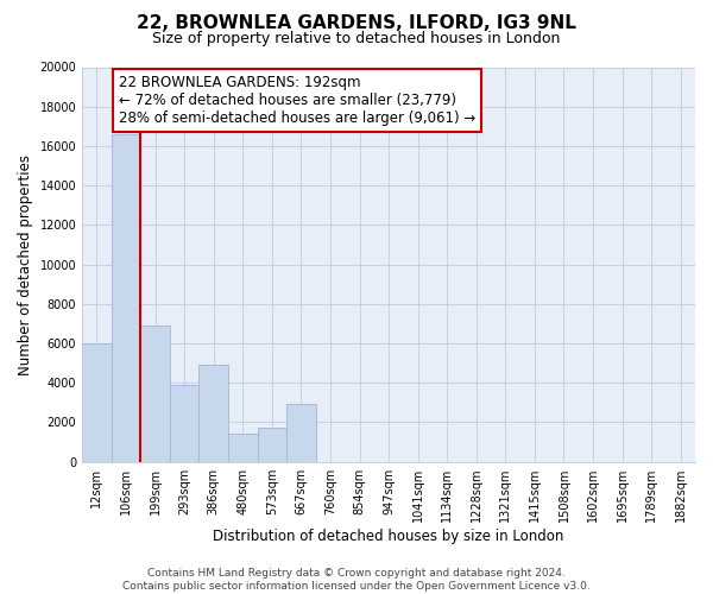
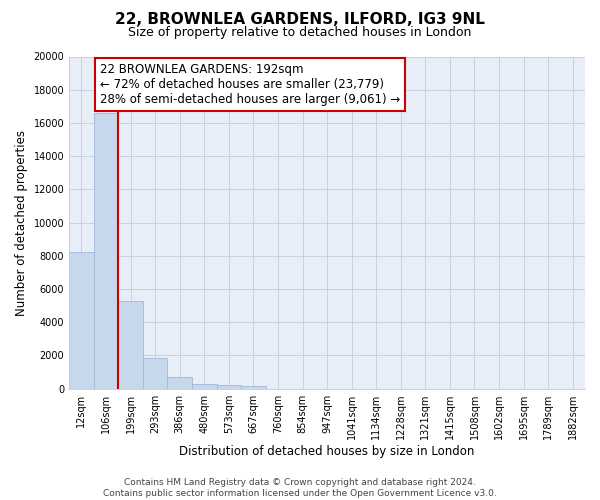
12sqm: 6000 -> 8200
199sqm: 6900 -> 5300
293sqm: 3900 -> 1800
386sqm: 4900 -> 700
480sqm: 1400 -> 300
573sqm: 1700 -> 200
667sqm: 2900 -> 100
